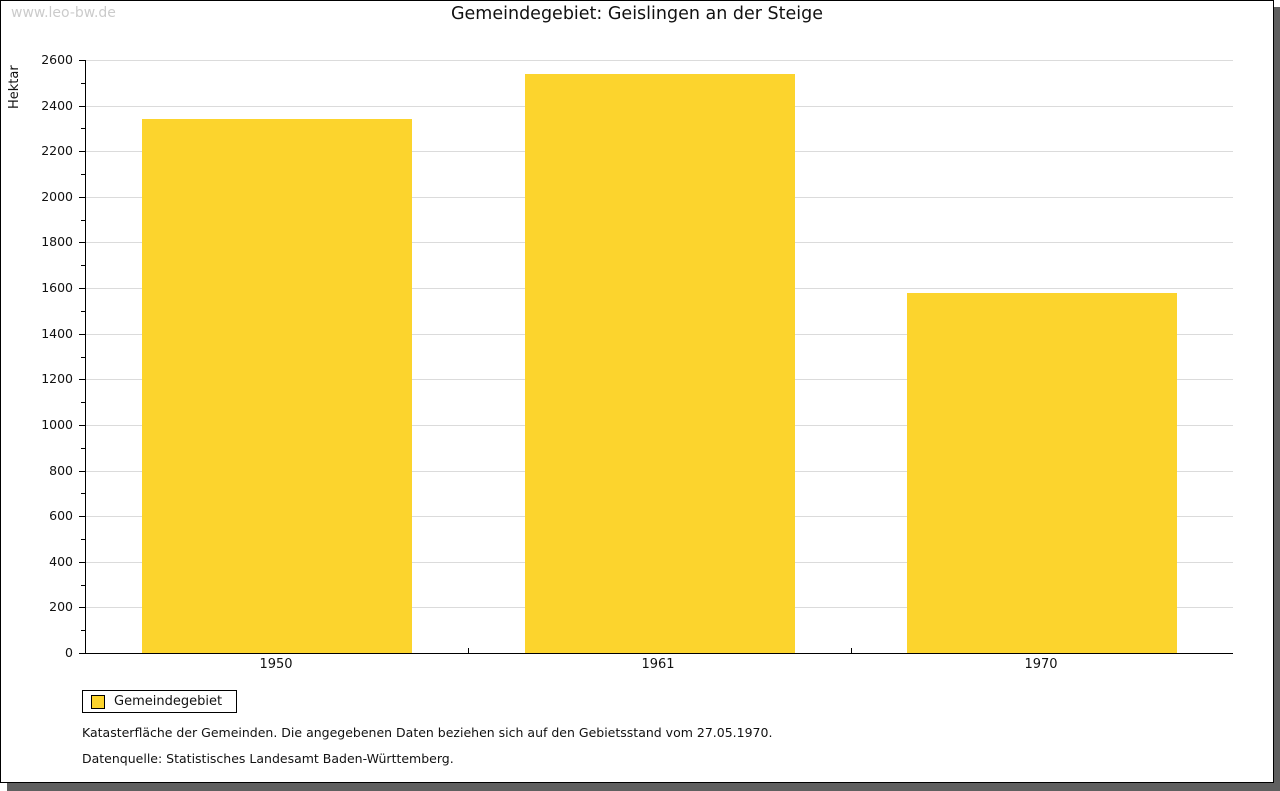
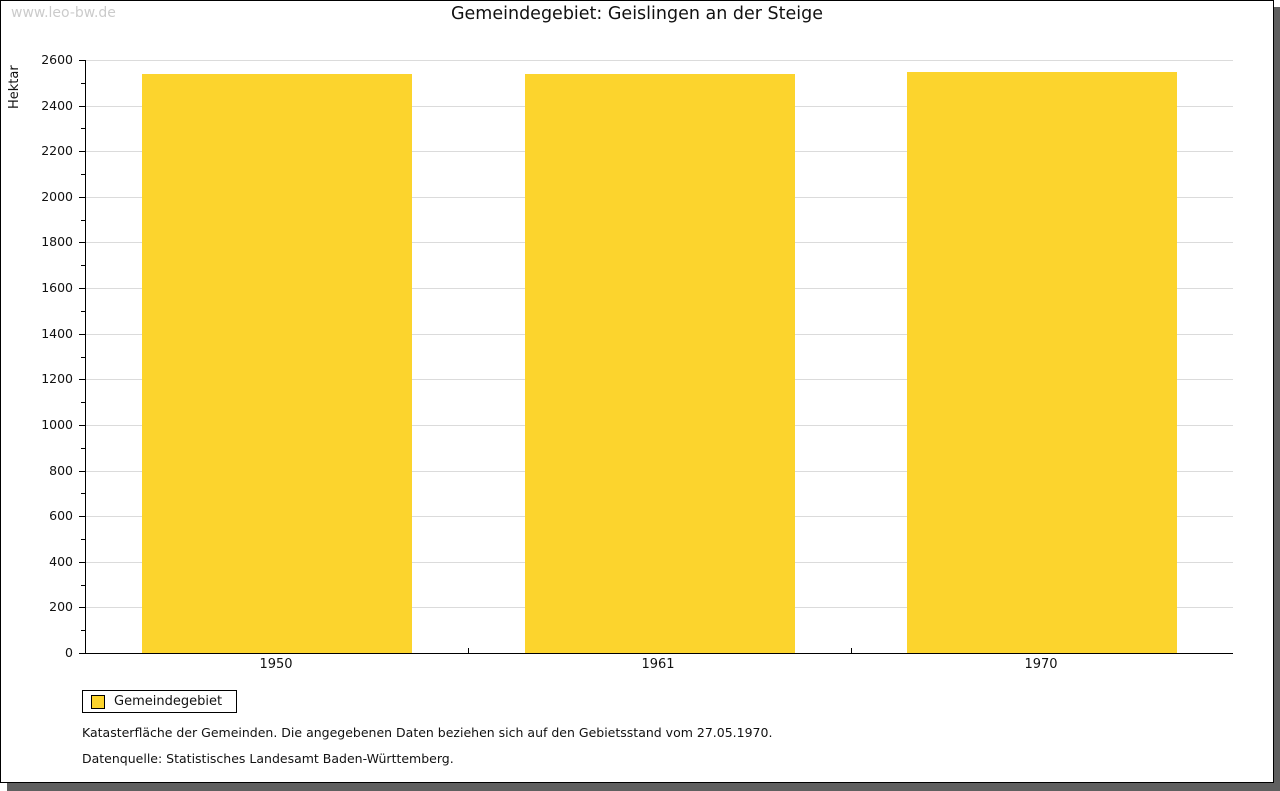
1950: 2340 -> 2540
1970: 1580 -> 2550
